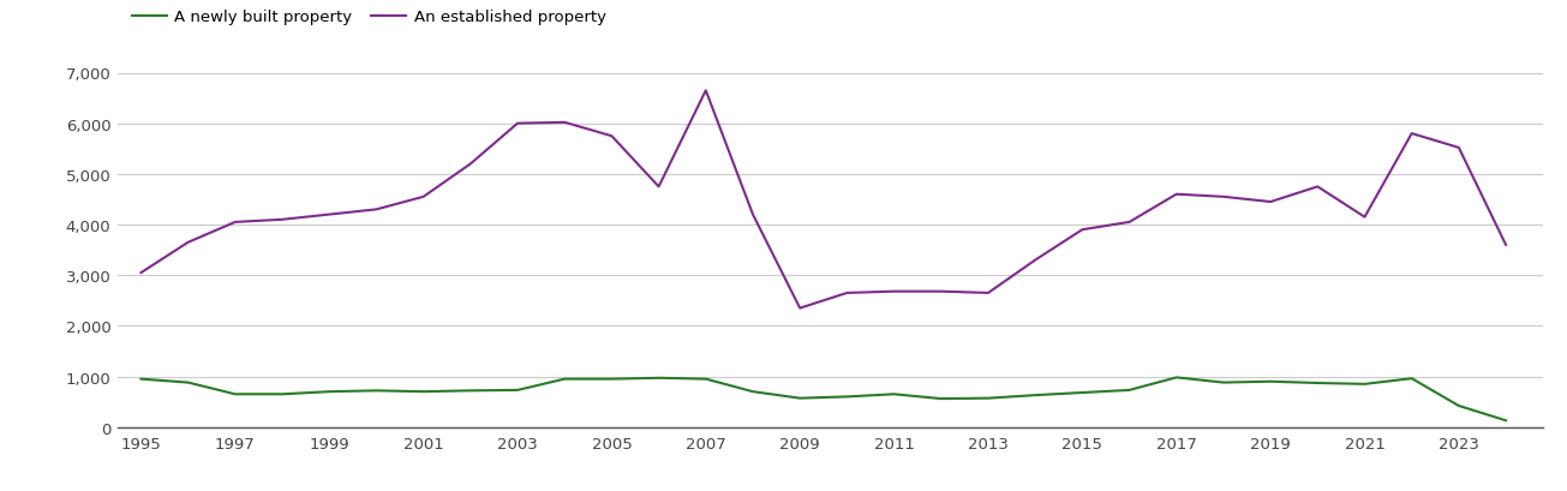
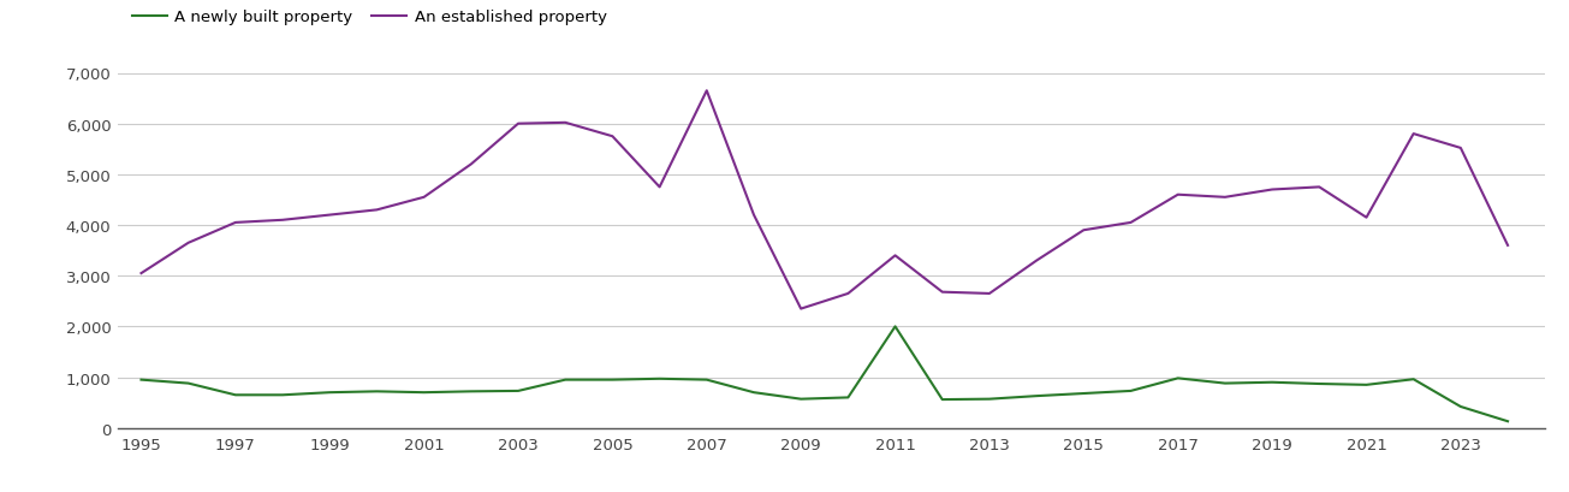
A newly built property/2011: 650 -> 2,000
An established property/2011: 2,680 -> 3,400
An established property/2019: 4,450 -> 4,700
